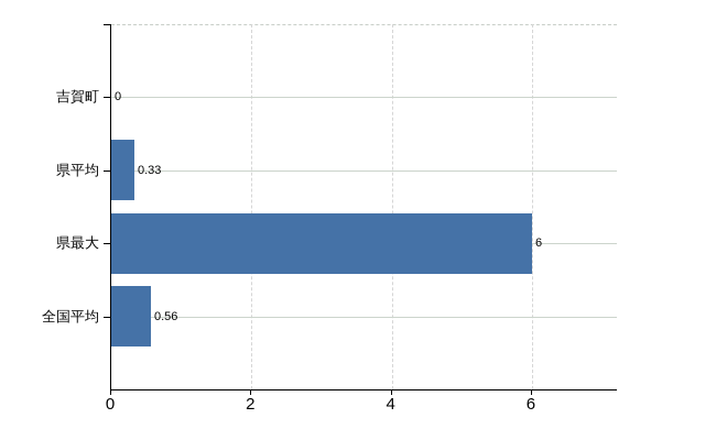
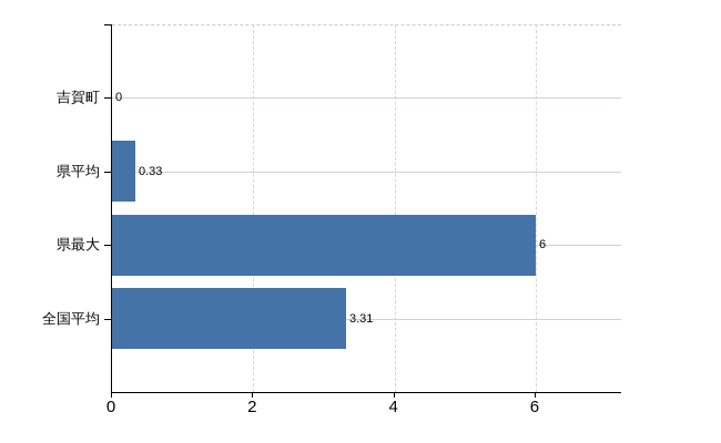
全国平均: 0.56 -> 3.31
